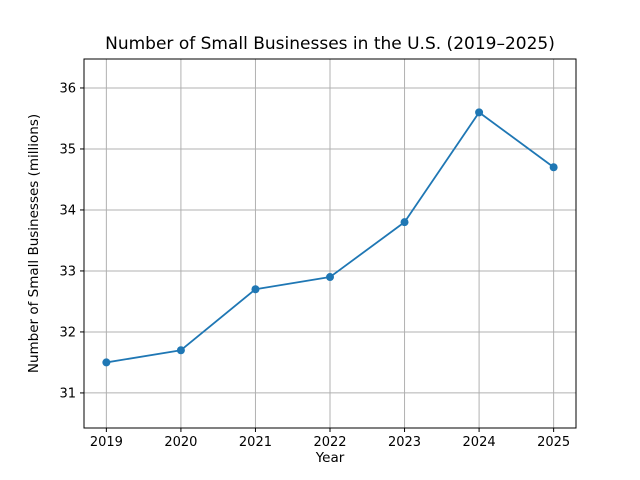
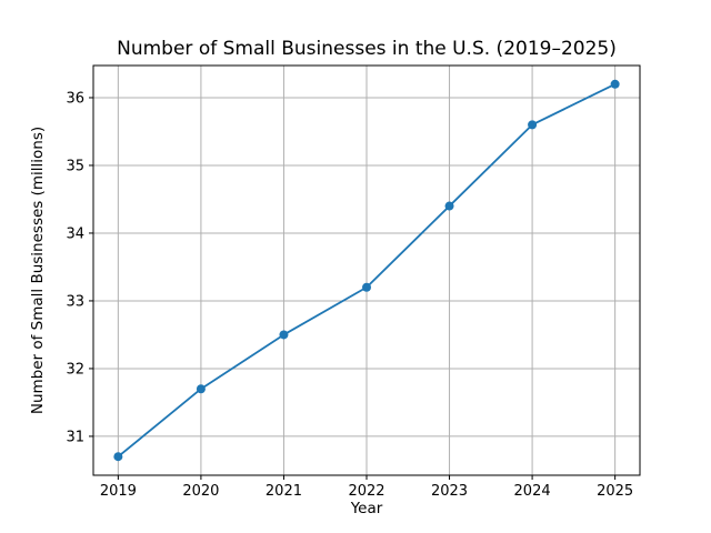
2019: 31.5 -> 30.7
2021: 32.7 -> 32.5
2022: 32.9 -> 33.2
2023: 33.8 -> 34.4
2025: 34.7 -> 36.2
